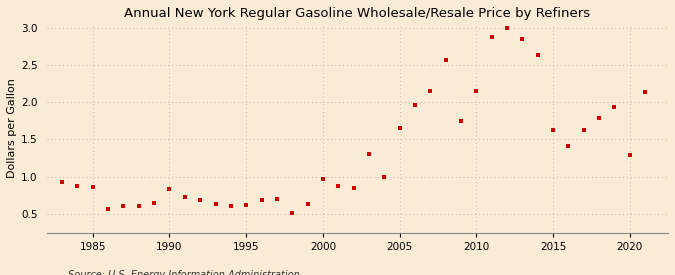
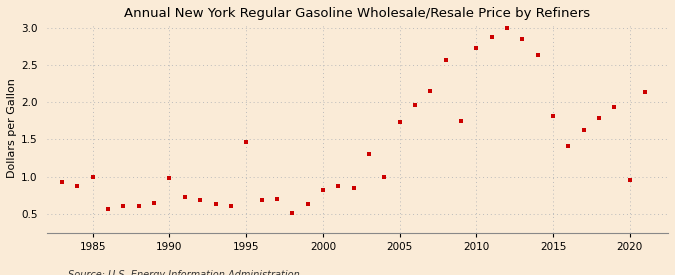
1985: 0.86 -> 1.00
1990: 0.83 -> 0.98
1995: 0.62 -> 1.46
2000: 0.97 -> 0.82
2005: 1.65 -> 1.74
2010: 2.15 -> 2.72
2015: 1.63 -> 1.82
2020: 1.29 -> 0.96
